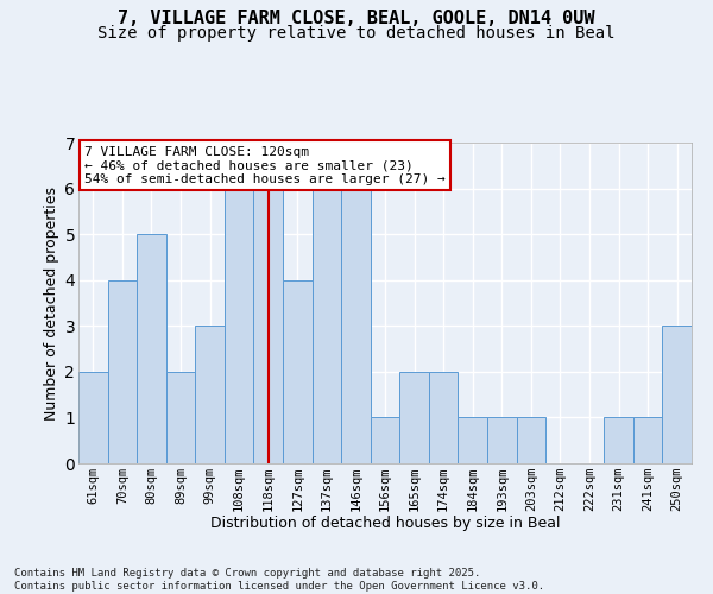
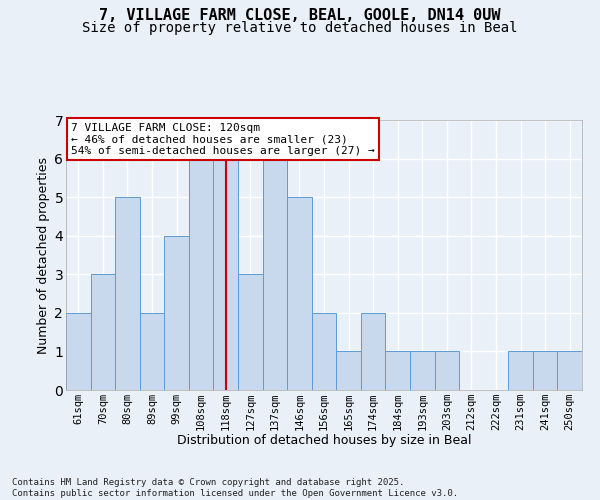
70sqm: 4 -> 3
99sqm: 3 -> 4
127sqm: 4 -> 3
146sqm: 6 -> 5
156sqm: 1 -> 2
165sqm: 2 -> 1
250sqm: 3 -> 1
